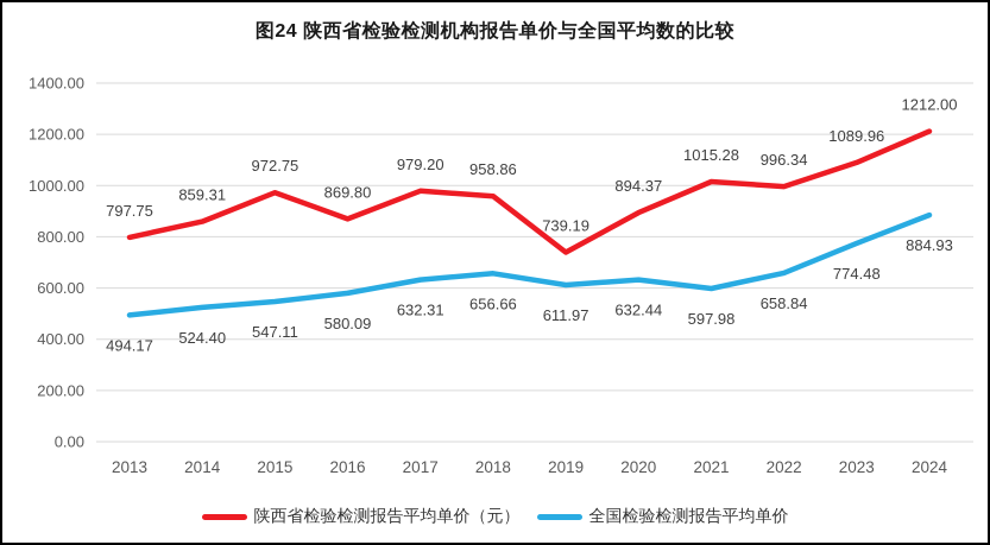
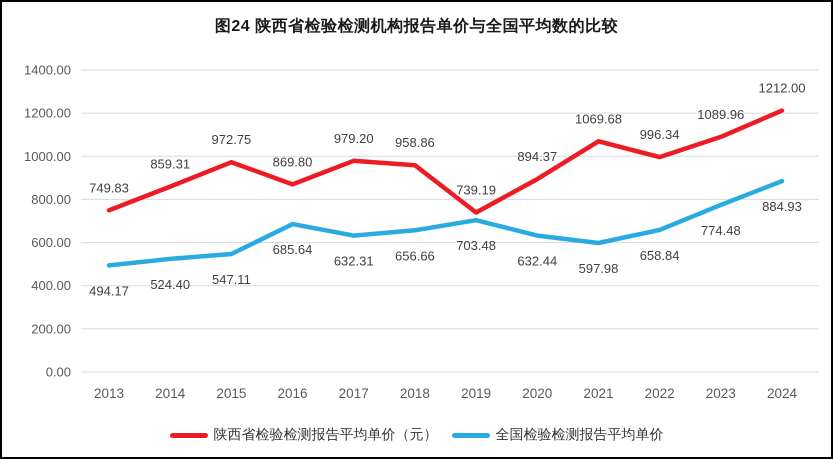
陕西省检验检测报告平均单价（元）/2013: 797.75 -> 749.83
全国检验检测报告平均单价/2016: 580.09 -> 685.64
全国检验检测报告平均单价/2019: 611.97 -> 703.48
陕西省检验检测报告平均单价（元）/2021: 1015.28 -> 1069.68
